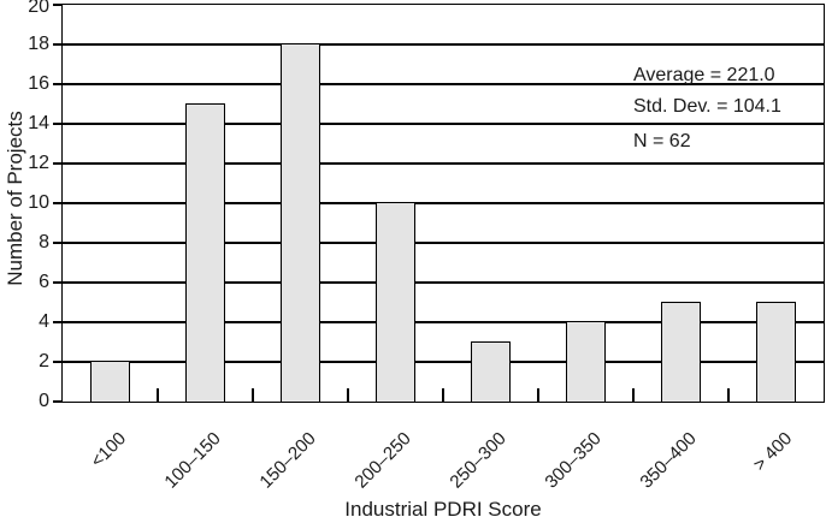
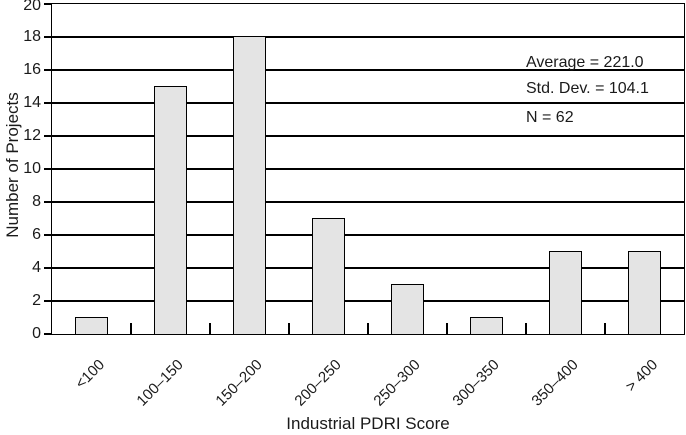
<100: 2 -> 1
200–250: 10 -> 7
300–350: 4 -> 1
